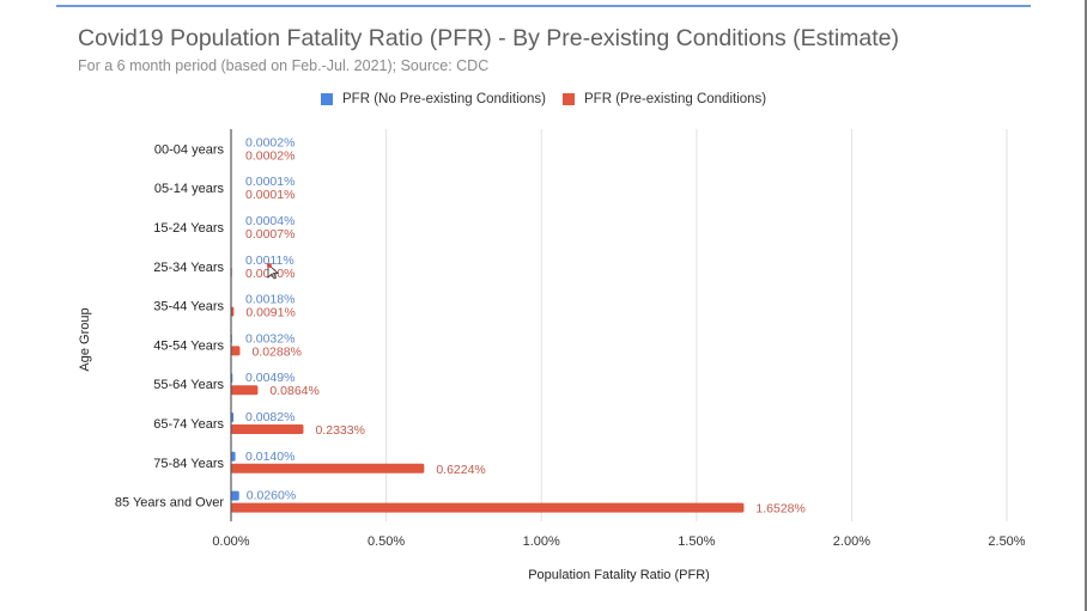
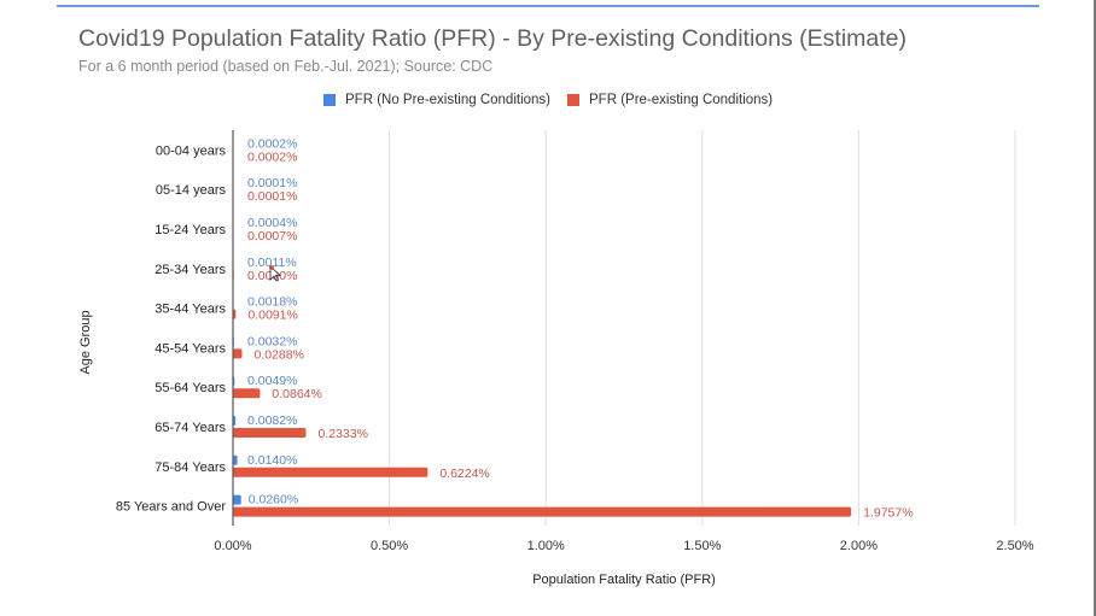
PFR (Pre-existing Conditions)/85 Years and Over: 1.6528% -> 1.9757%
